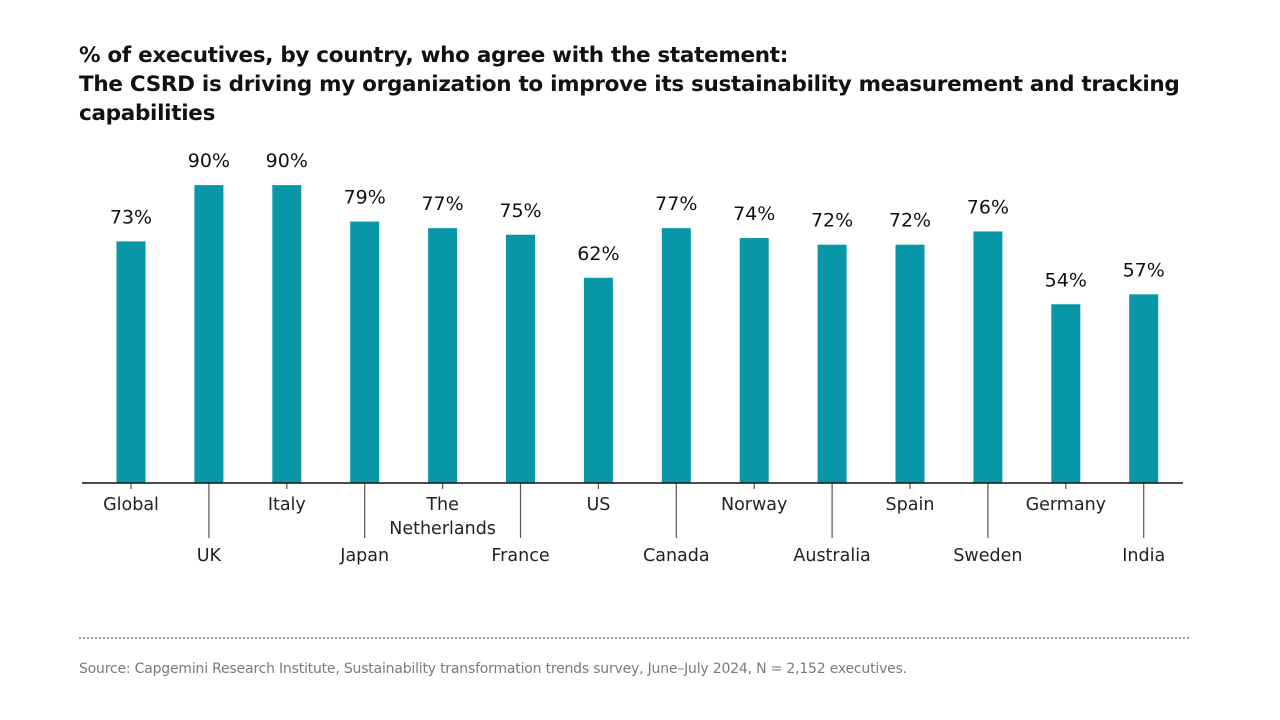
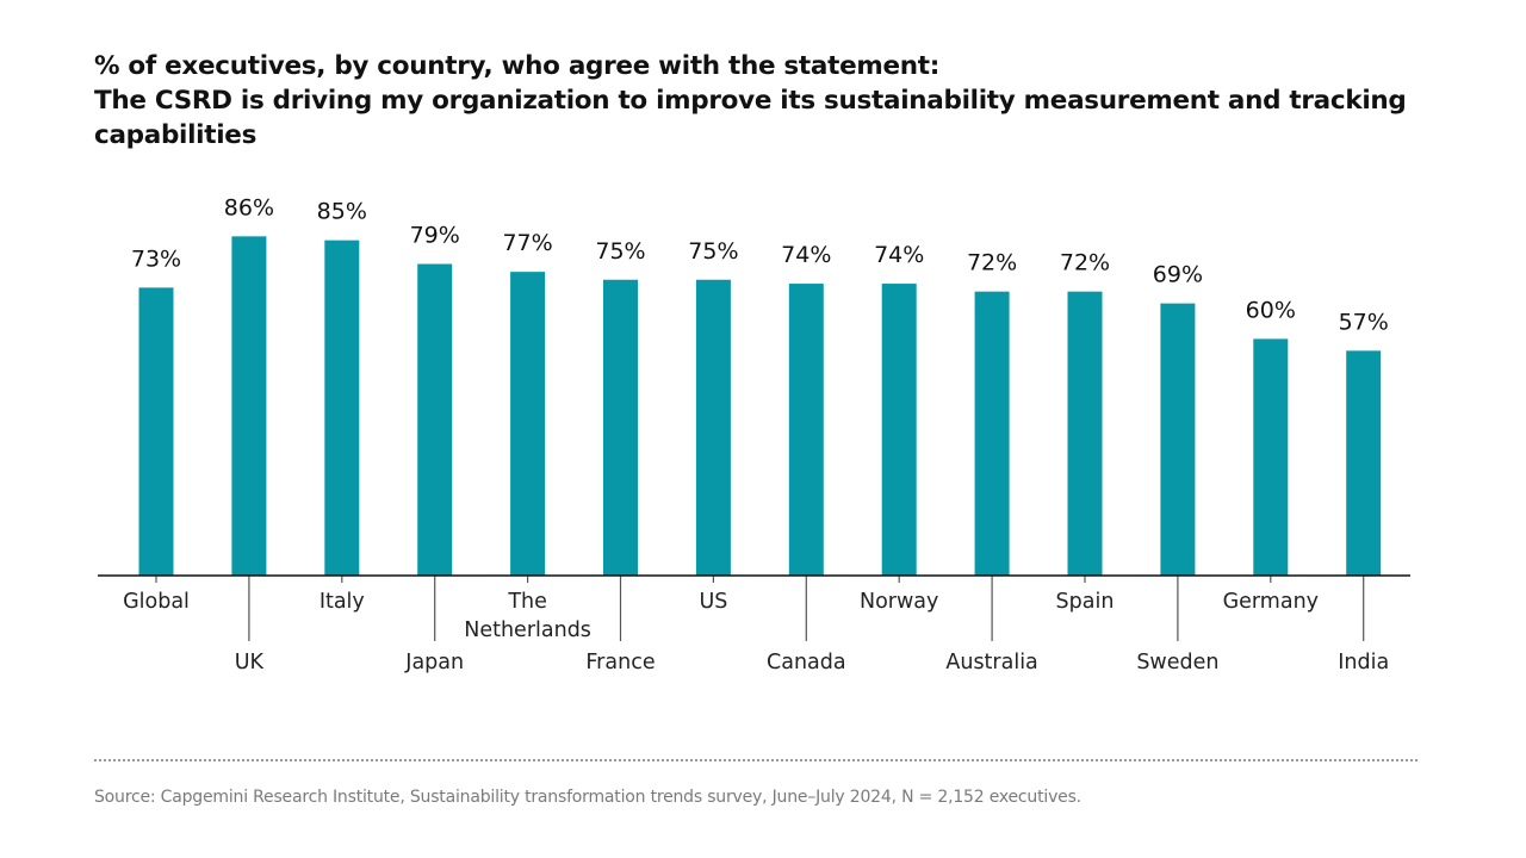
UK: 90% -> 86%
Italy: 90% -> 85%
US: 62% -> 75%
Canada: 77% -> 74%
Sweden: 76% -> 69%
Germany: 54% -> 60%
